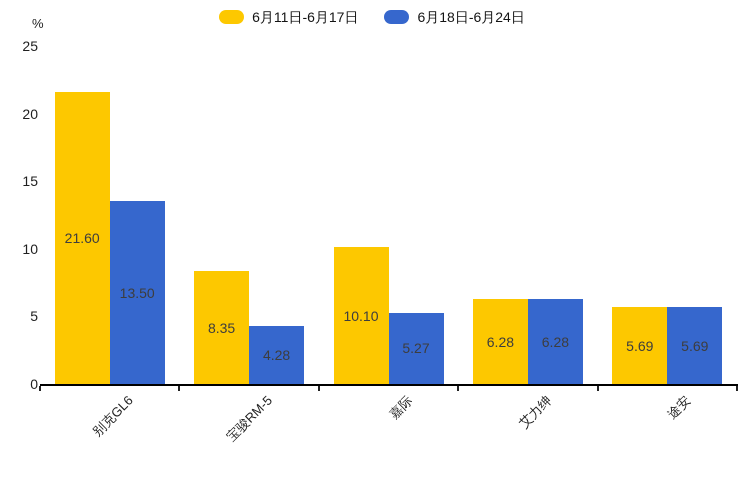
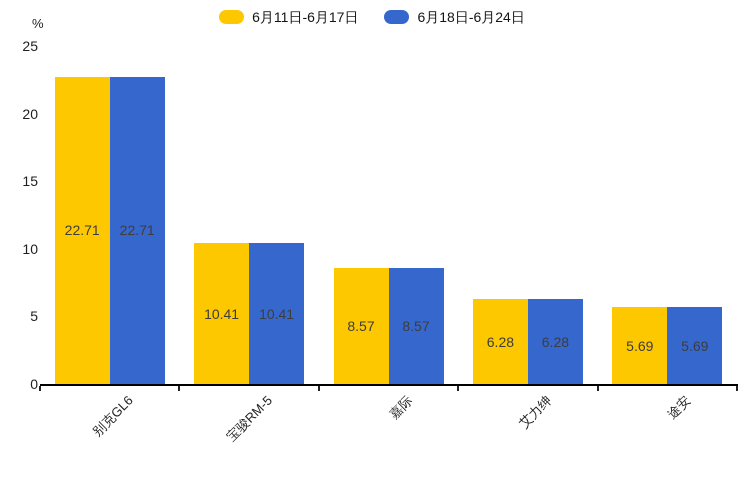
6月11日-6月17日/别克GL6: 21.60 -> 22.71
6月18日-6月24日/别克GL6: 13.50 -> 22.71
6月11日-6月17日/宝骏RM-5: 8.35 -> 10.41
6月18日-6月24日/宝骏RM-5: 4.28 -> 10.41
6月11日-6月17日/嘉际: 10.10 -> 8.57
6月18日-6月24日/嘉际: 5.27 -> 8.57
